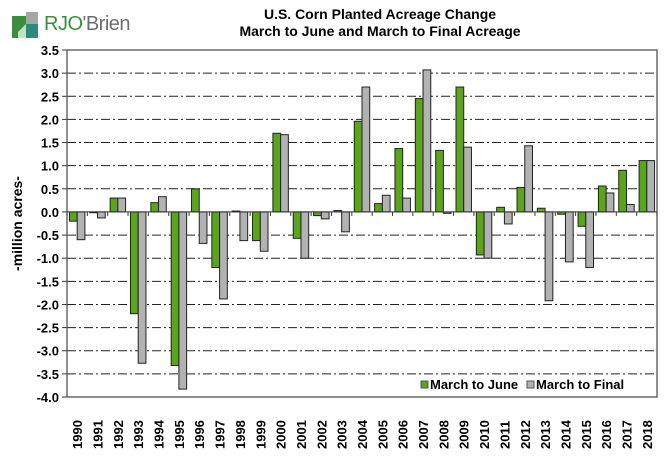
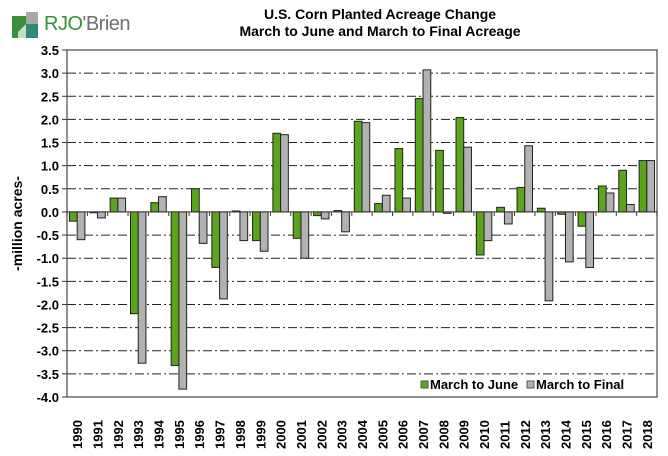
March to Final/2004: 2.7 -> 1.9
March to June/2009: 2.7 -> 2.0
March to Final/2010: -1.0 -> -0.6
